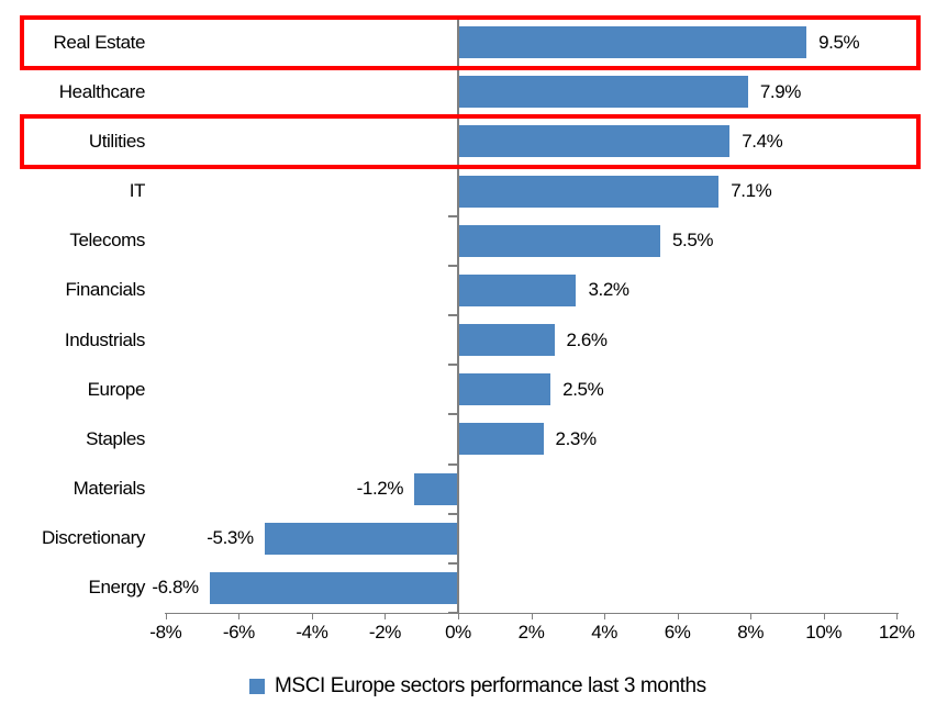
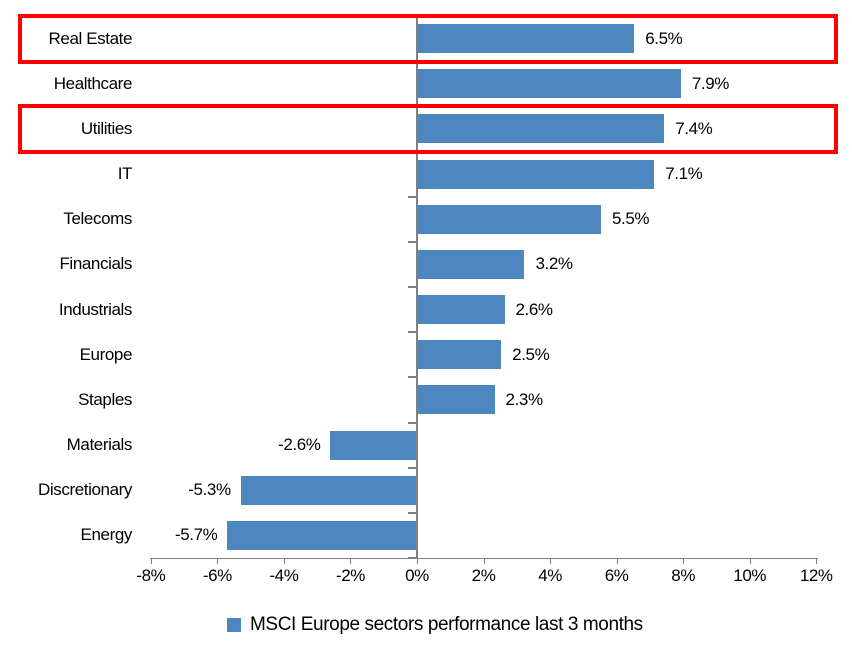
Real Estate: 9.5% -> 6.5%
Materials: -1.2% -> -2.6%
Energy: -6.8% -> -5.7%
